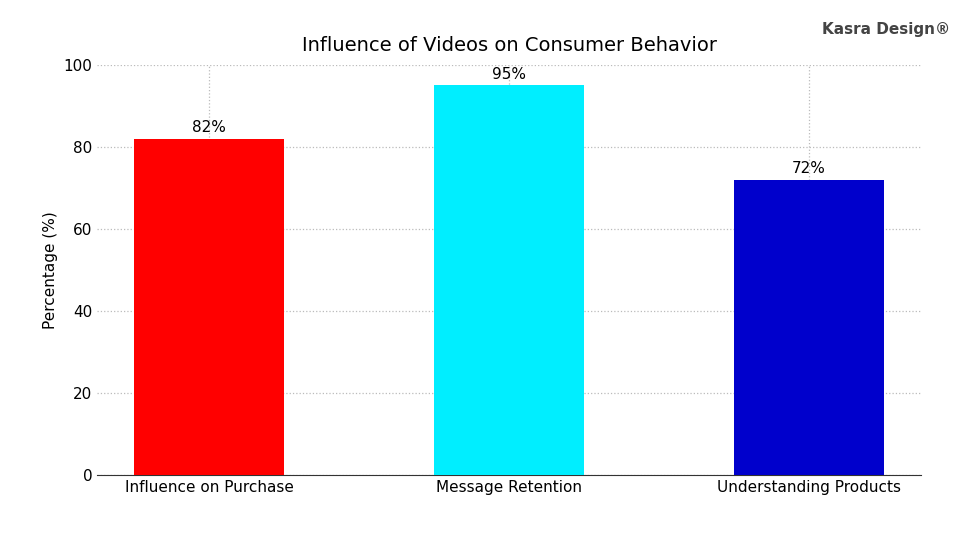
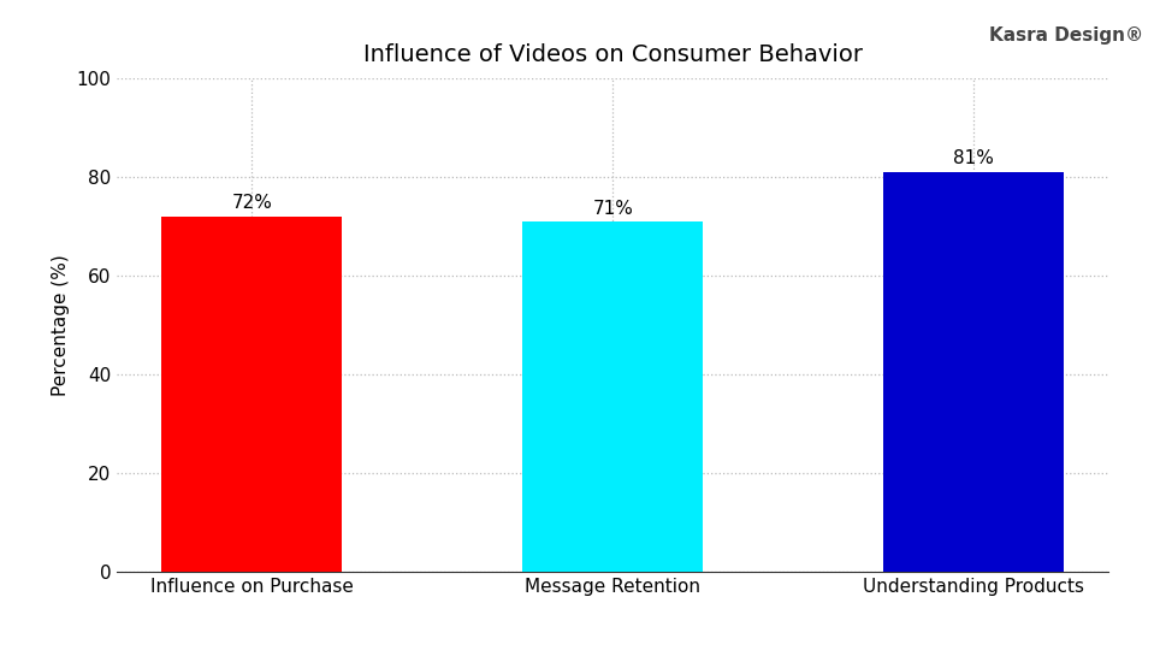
Influence on Purchase: 82% -> 72%
Message Retention: 95% -> 71%
Understanding Products: 72% -> 81%
